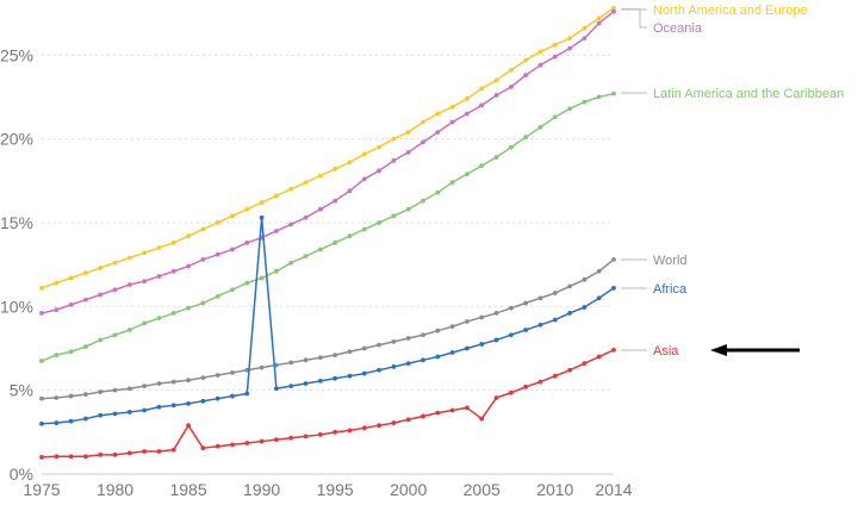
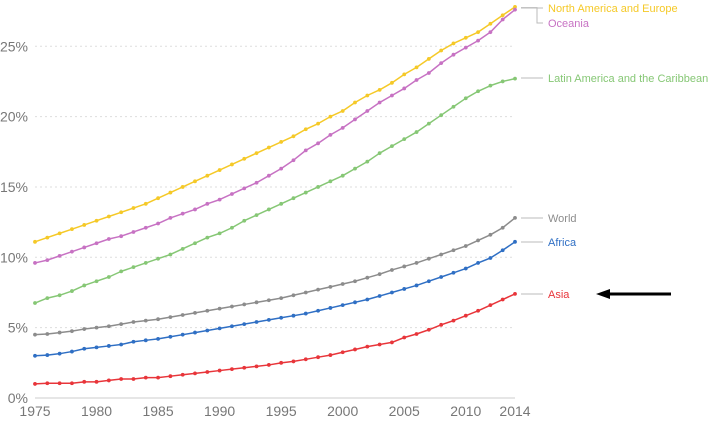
Asia/1985: 2.9% -> 1.4%
Africa/1990: 15.3% -> 5.0%
Asia/2005: 3.3% -> 4.3%
